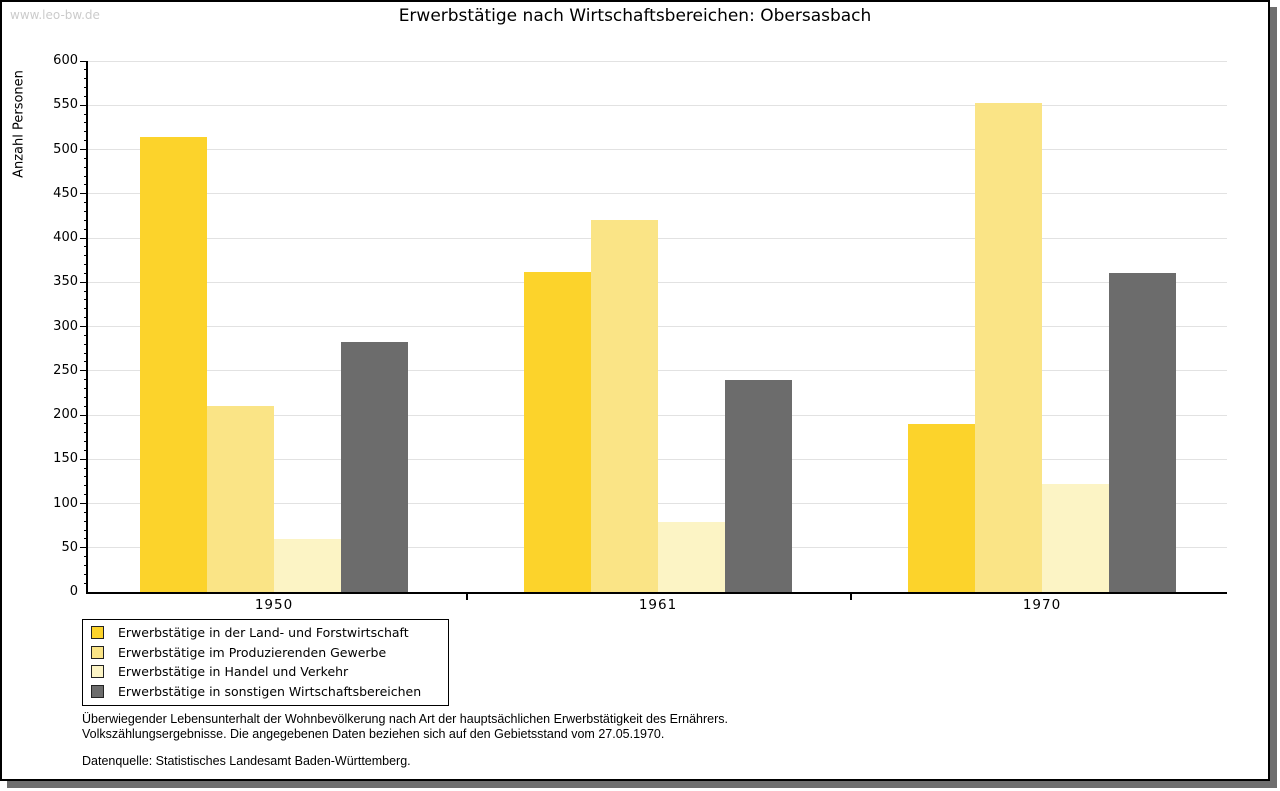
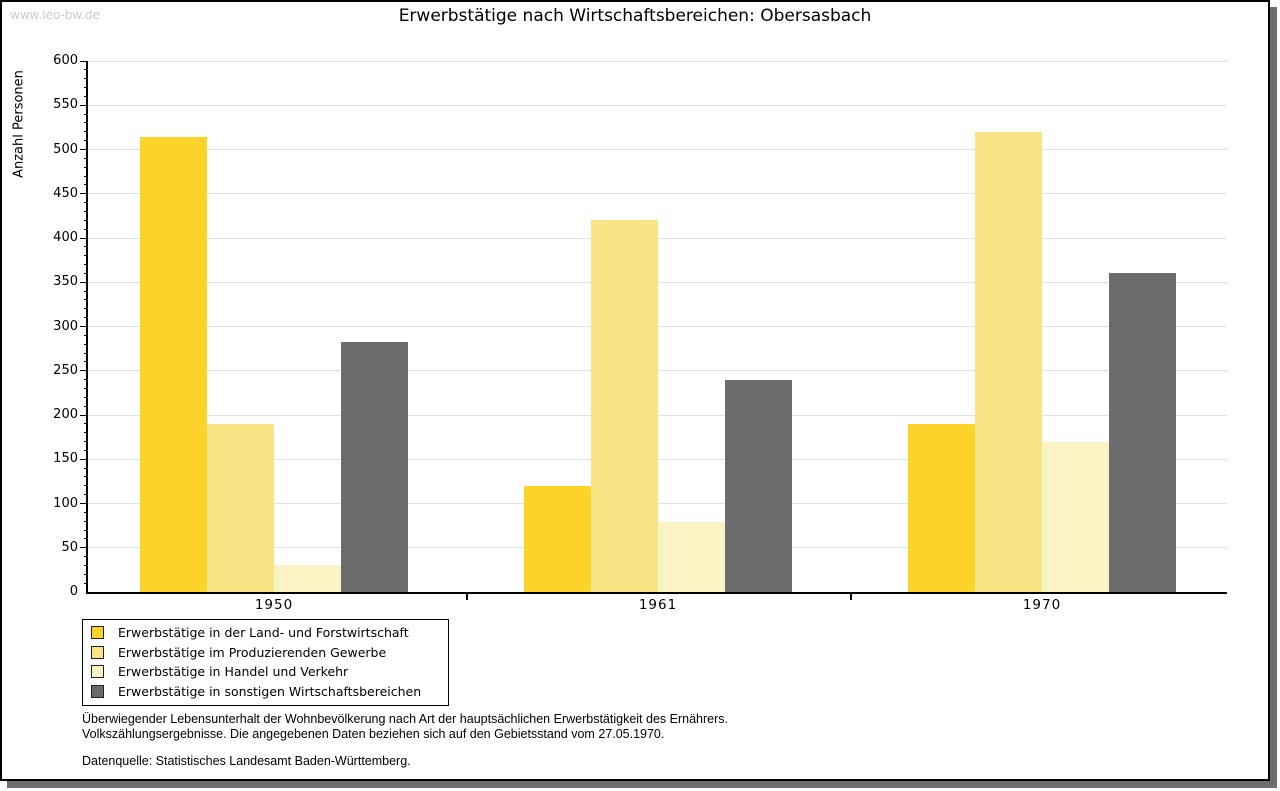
Erwerbstätige im Produzierenden Gewerbe/1950: 210 -> 190
Erwerbstätige in Handel und Verkehr/1950: 60 -> 30
Erwerbstätige in der Land- und Forstwirtschaft/1961: 360 -> 120
Erwerbstätige im Produzierenden Gewerbe/1970: 550 -> 520
Erwerbstätige in Handel und Verkehr/1970: 120 -> 170
